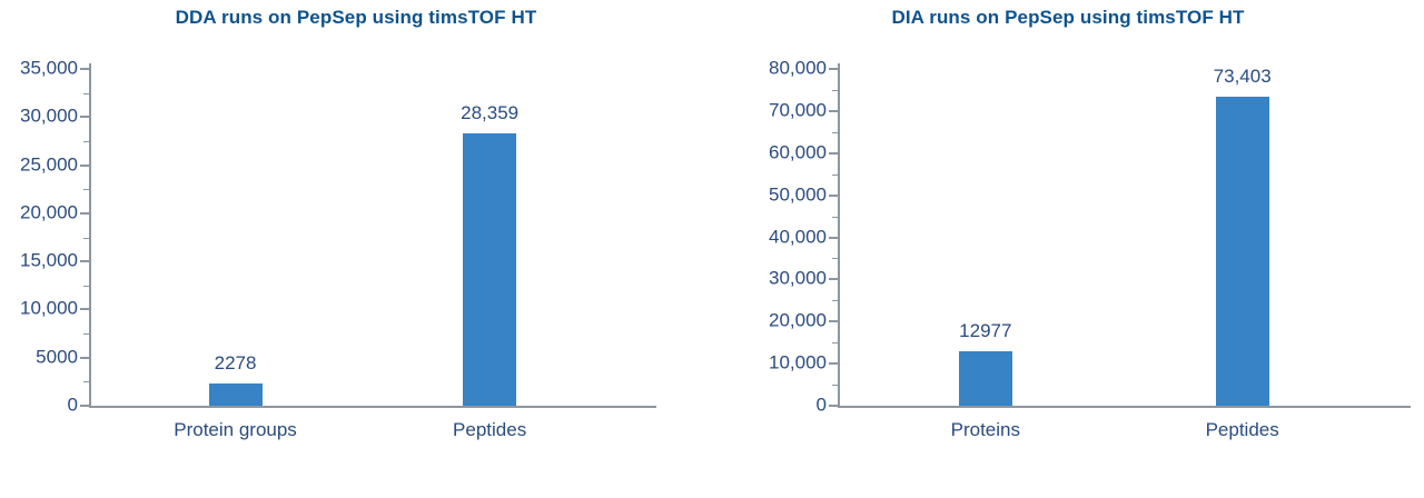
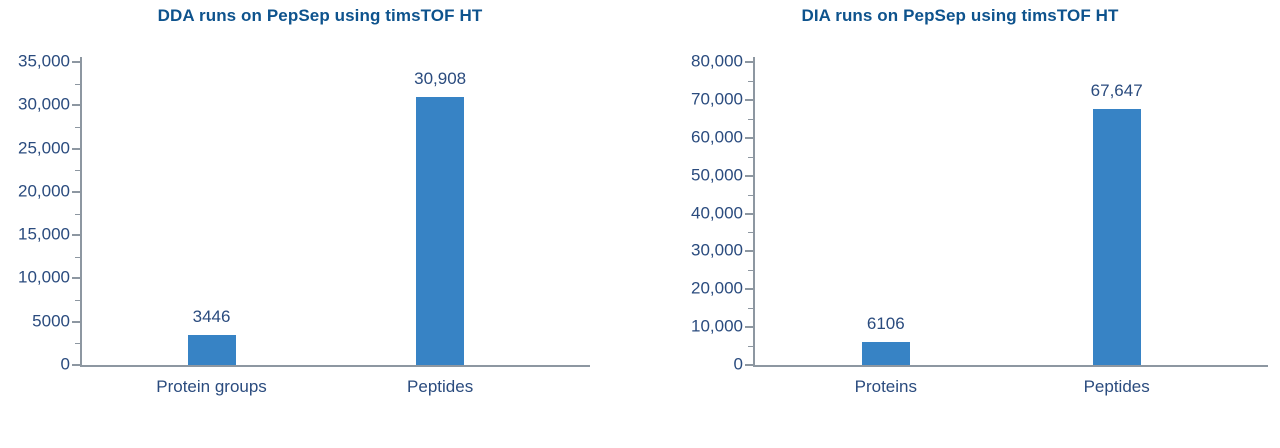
DDA runs on PepSep using timsTOF HT/Protein groups: 2278 -> 3446
DDA runs on PepSep using timsTOF HT/Peptides: 28,359 -> 30,908
DIA runs on PepSep using timsTOF HT/Proteins: 12977 -> 6106
DIA runs on PepSep using timsTOF HT/Peptides: 73,403 -> 67,647
